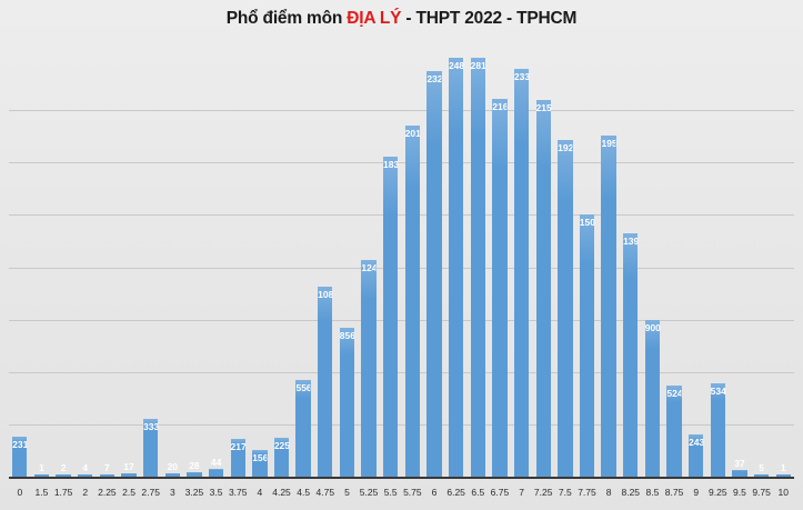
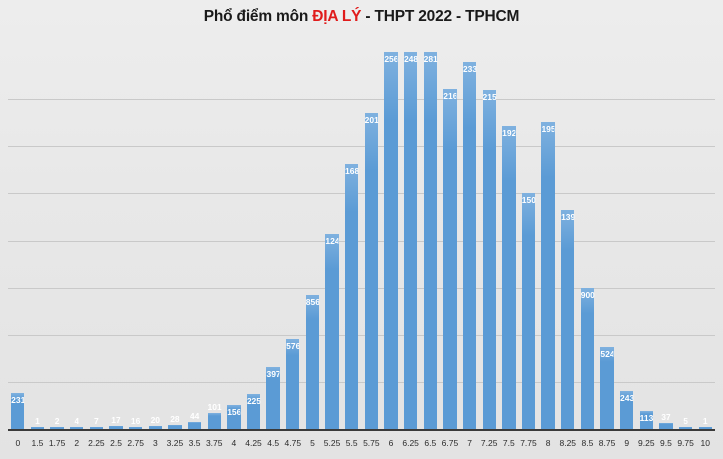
2.75: 333 -> 16
3.75: 217 -> 101
4.5: 556 -> 397
4.75: 1088 -> 576
5.5: 1833 -> 1689
6: 2322 -> 2561
9.25: 534 -> 113
